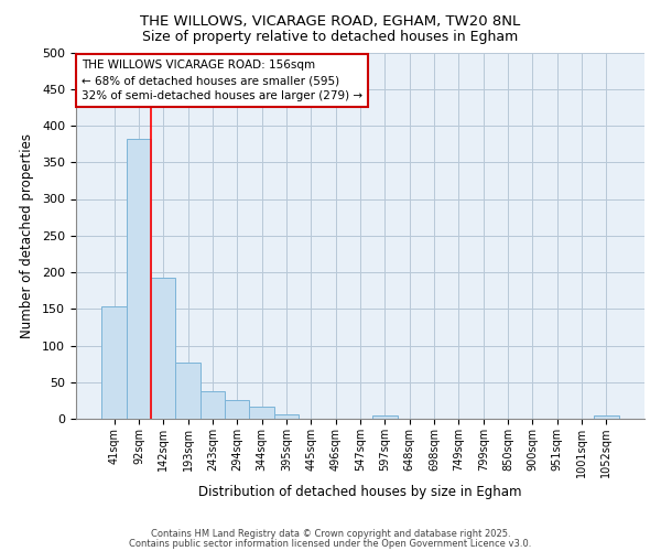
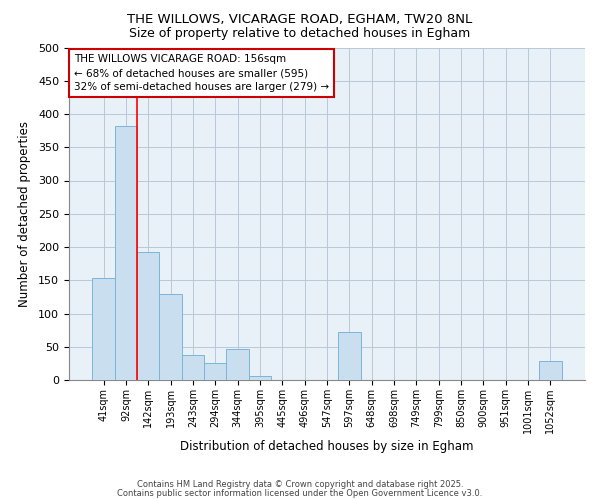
193sqm: 77 -> 130
344sqm: 16 -> 46
597sqm: 5 -> 72
1052sqm: 5 -> 28
